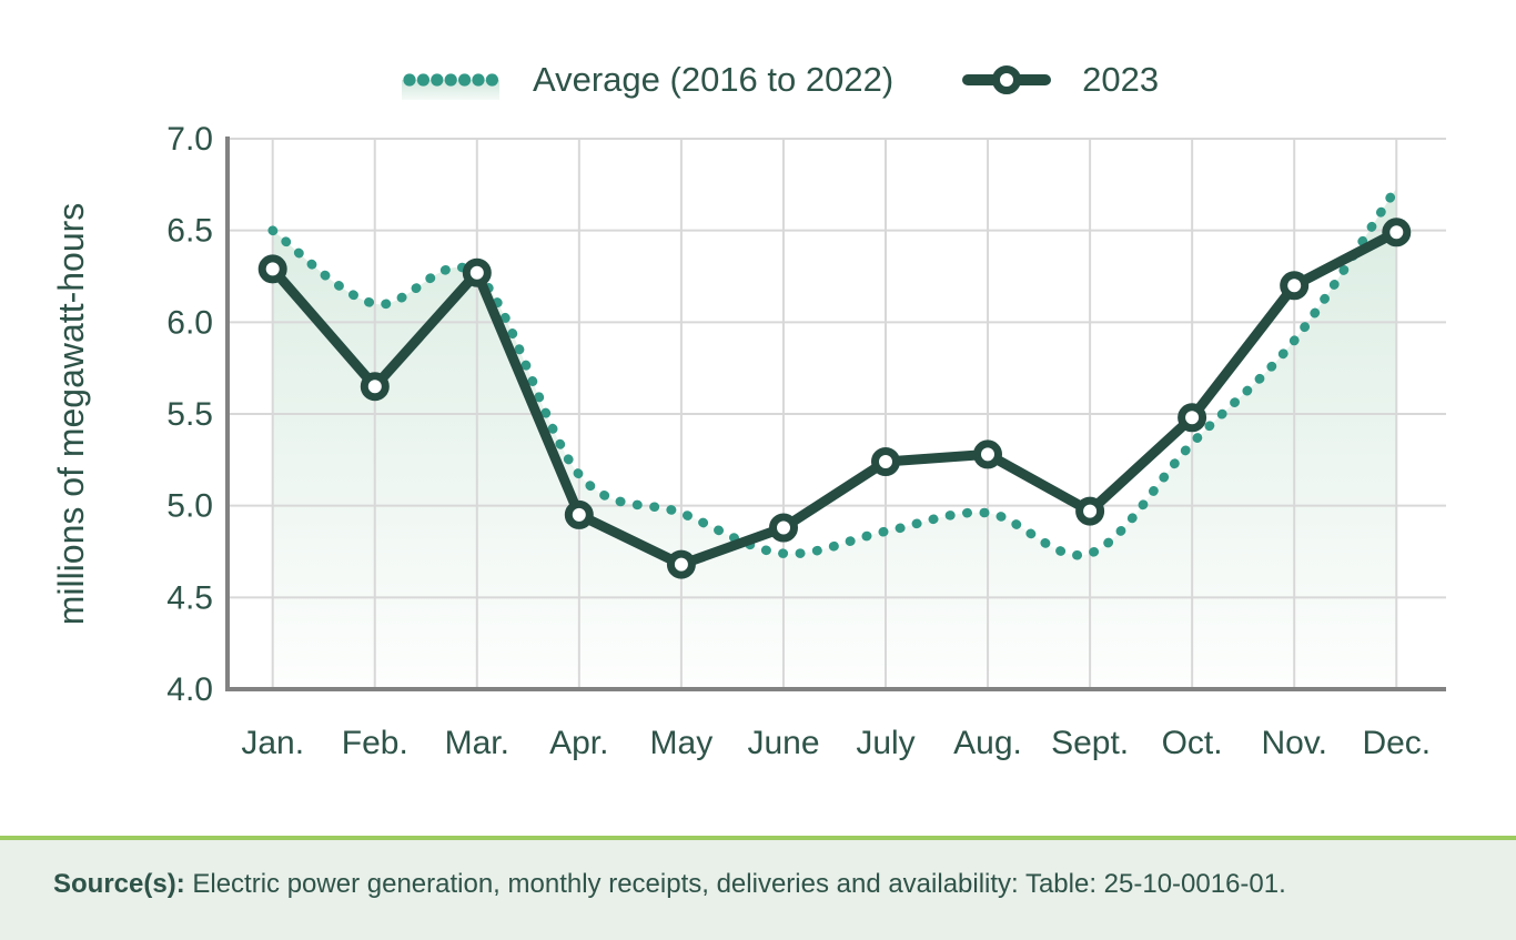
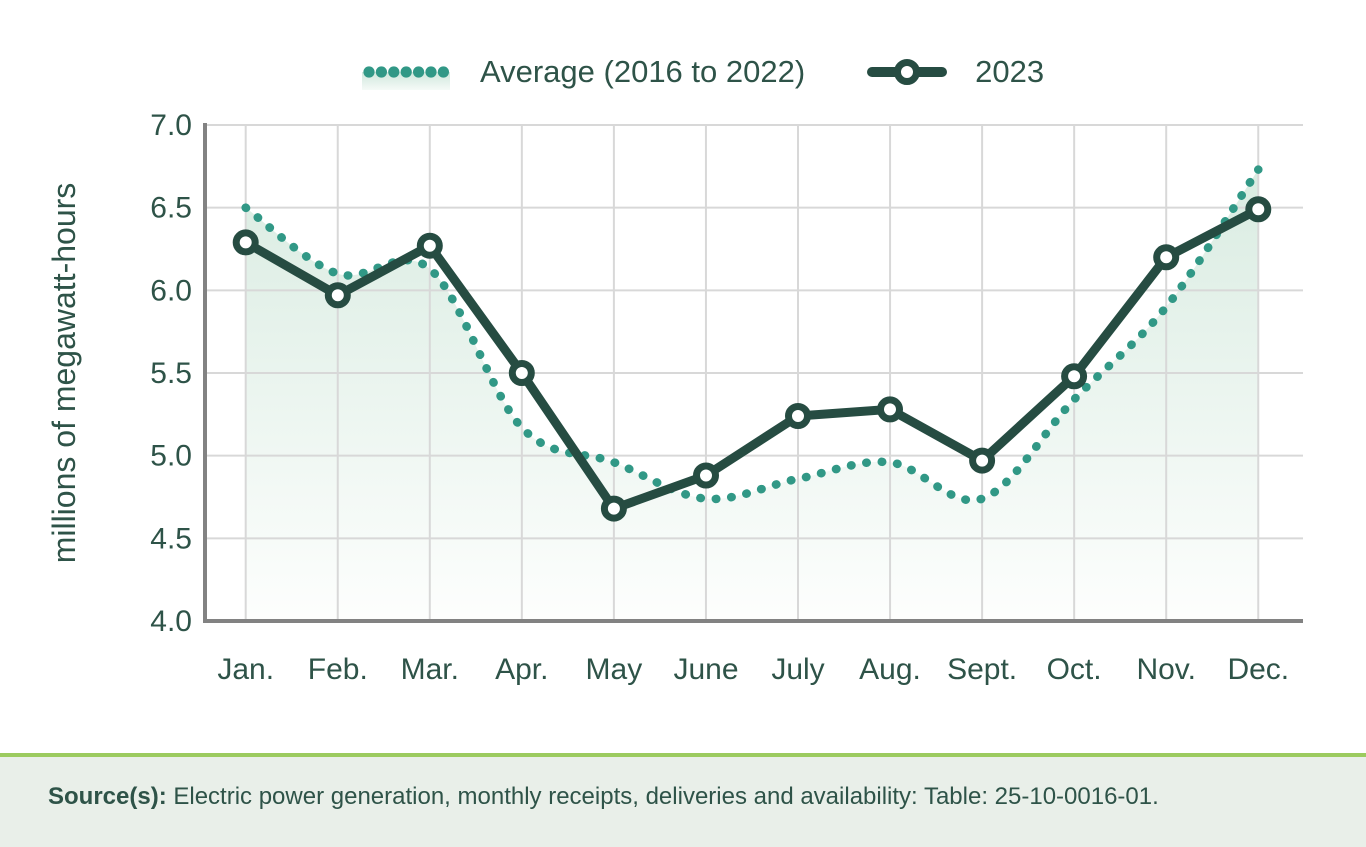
2023/Feb.: 5.65 -> 5.97
Average (2016 to 2022)/Mar.: 6.26 -> 6.13
2023/Apr.: 4.95 -> 5.50
